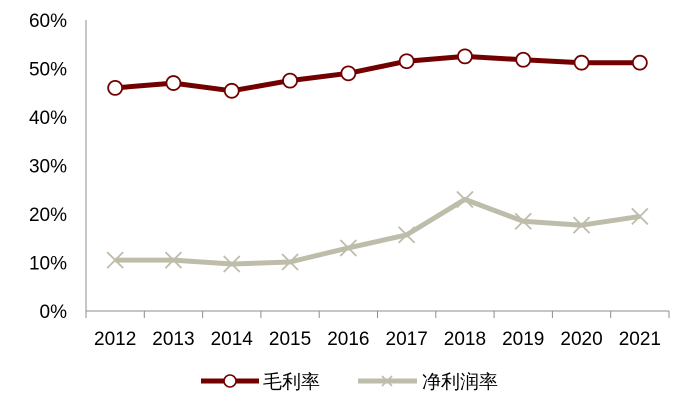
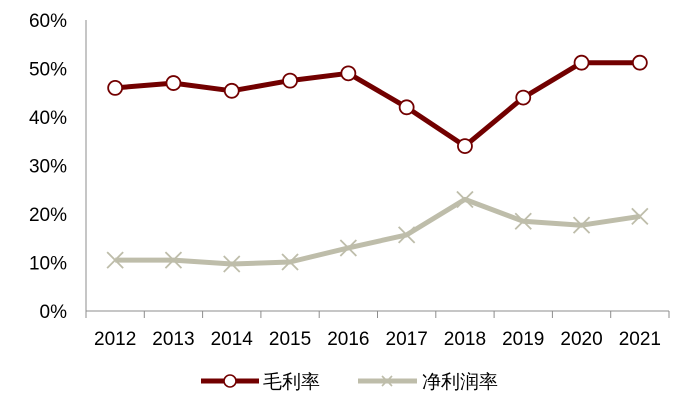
毛利率/2017: 52% -> 42%
毛利率/2018: 52% -> 34%
毛利率/2019: 52% -> 44%
